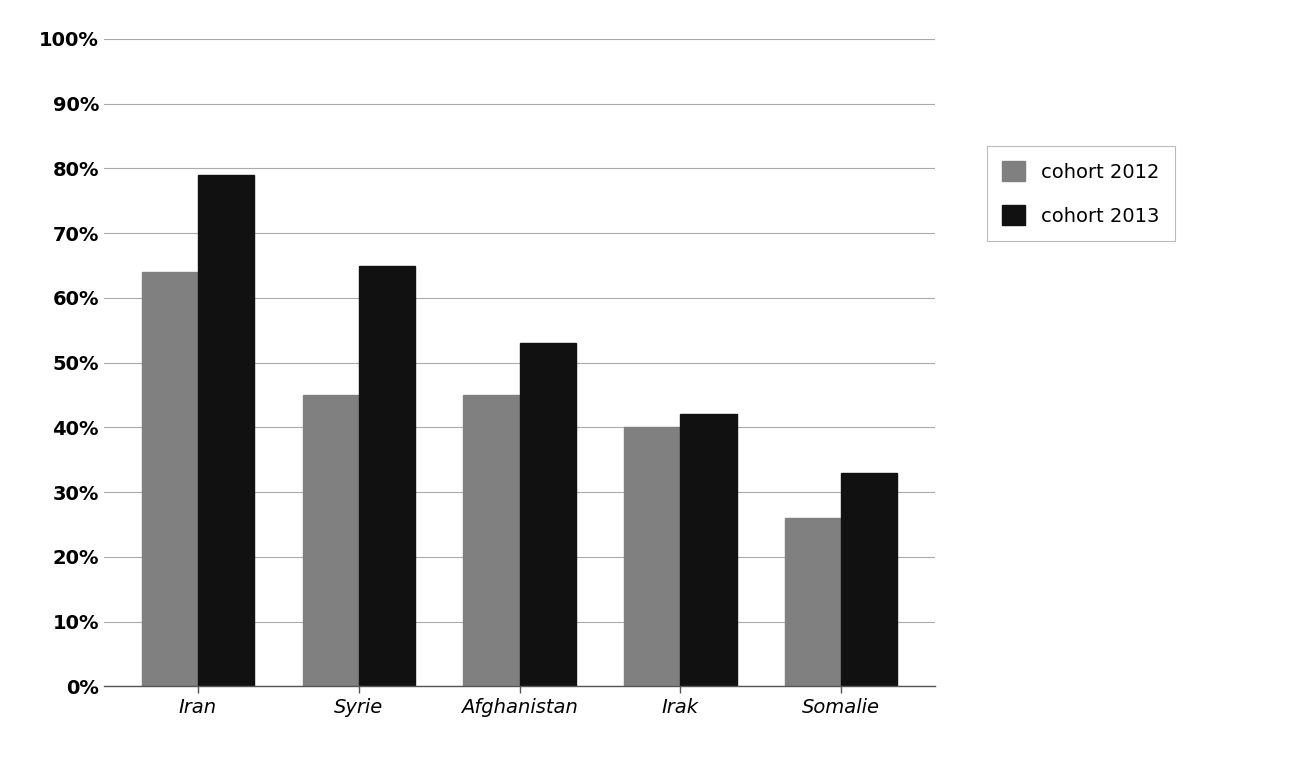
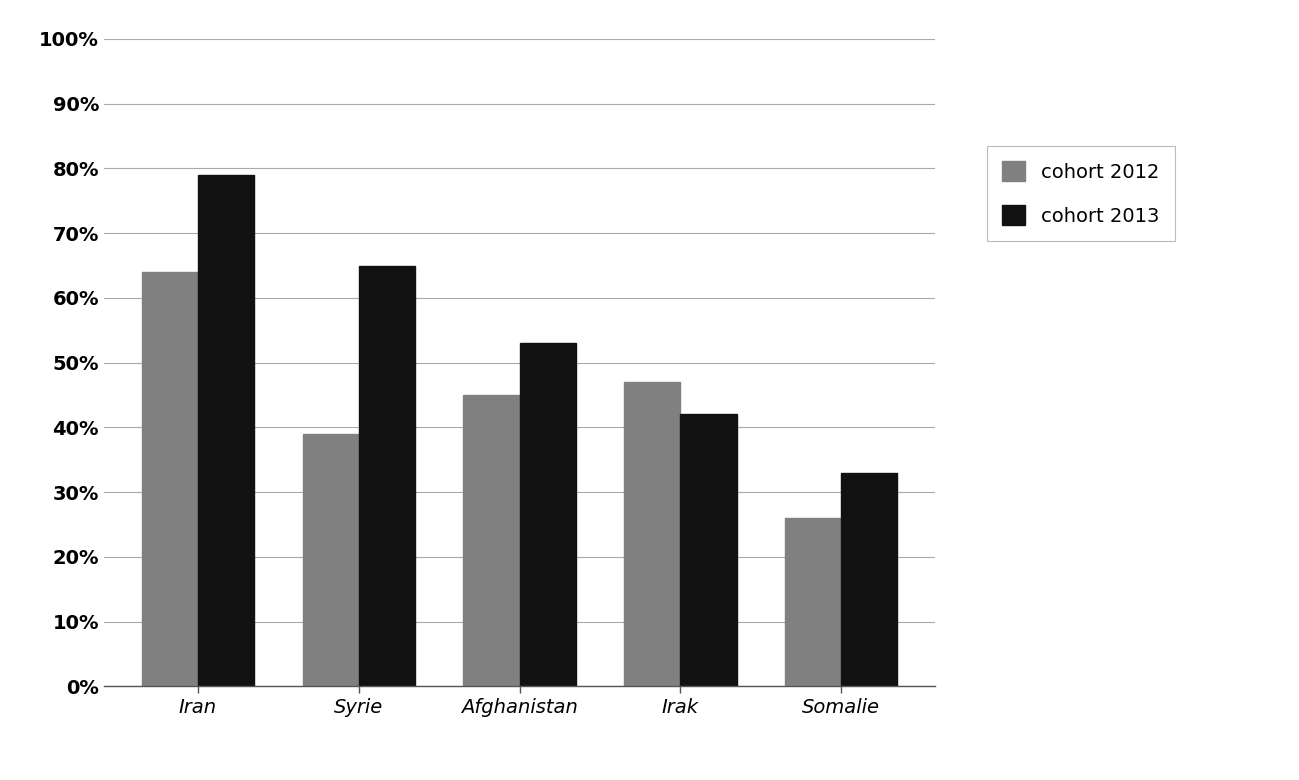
cohort 2012/Syrie: 45% -> 39%
cohort 2012/Irak: 40% -> 47%
